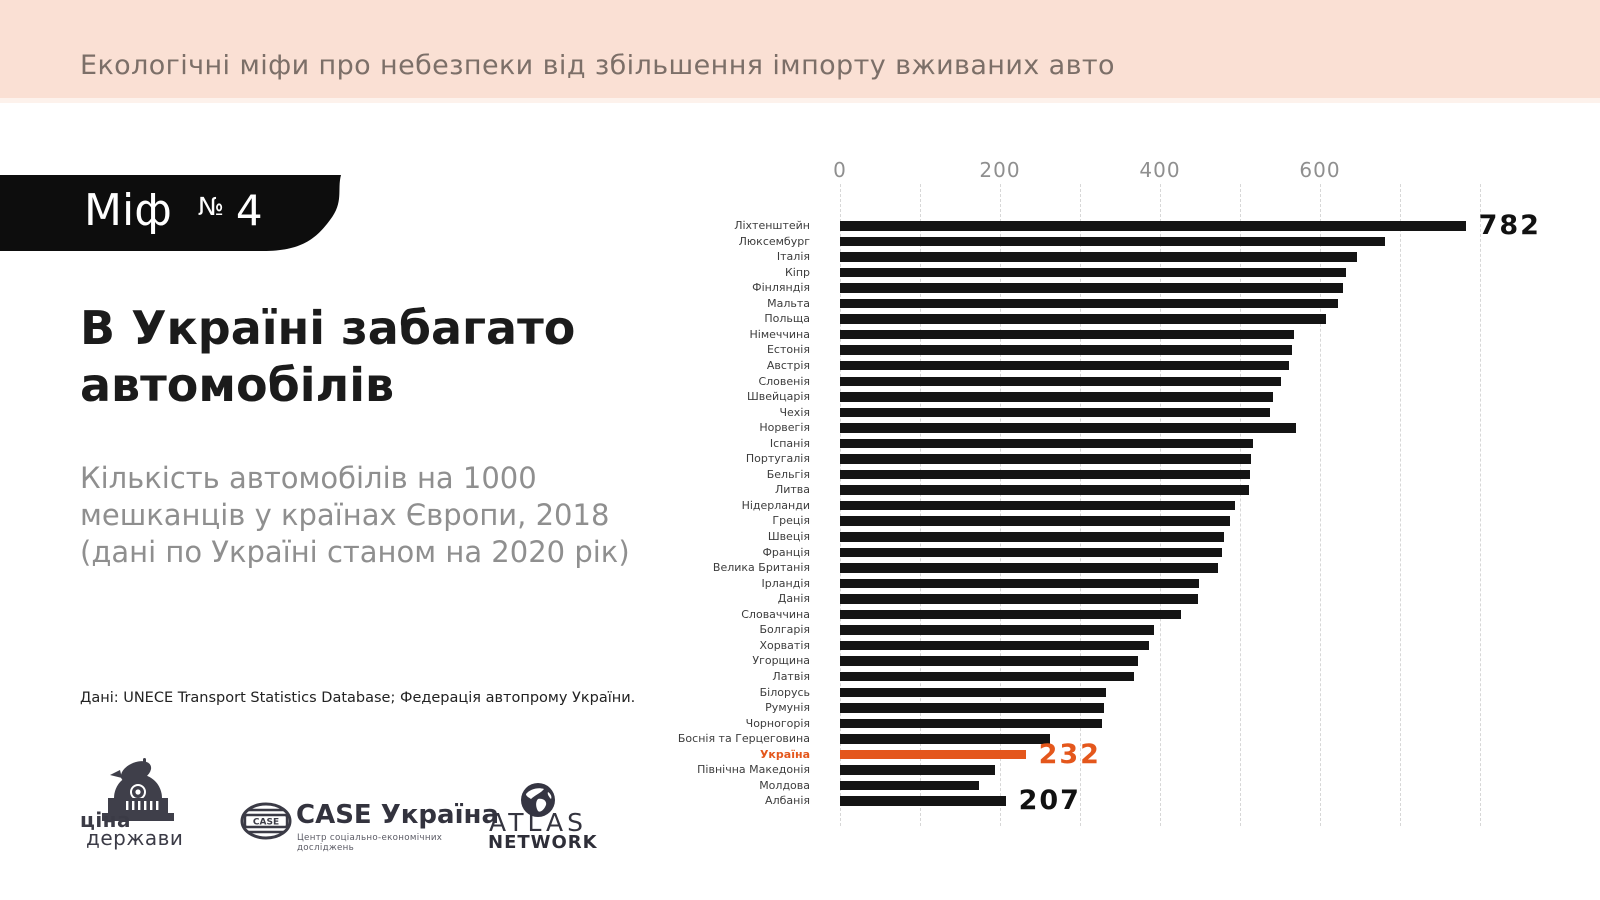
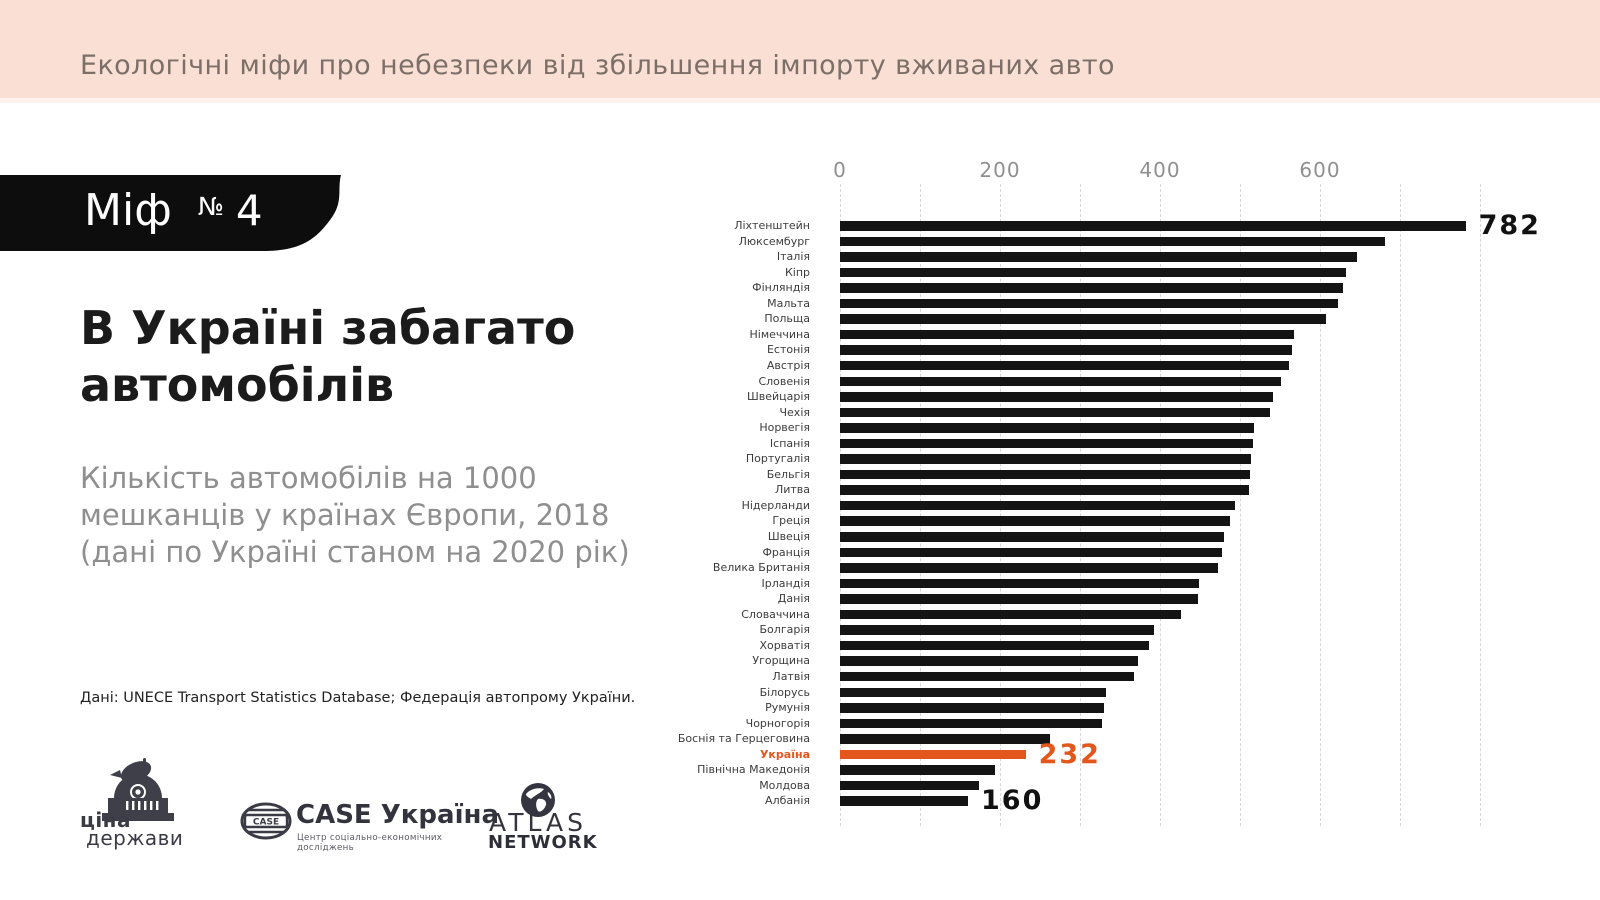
Норвегія: 570 -> 520
Албанія: 207 -> 160
